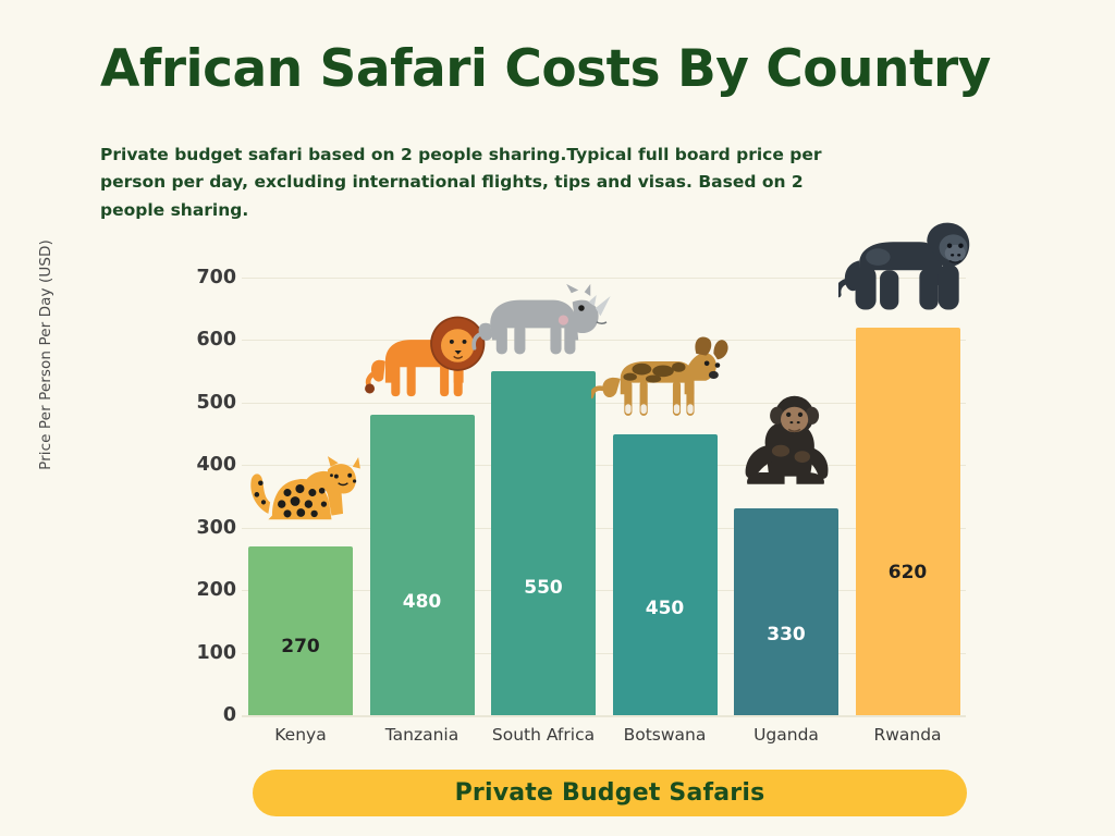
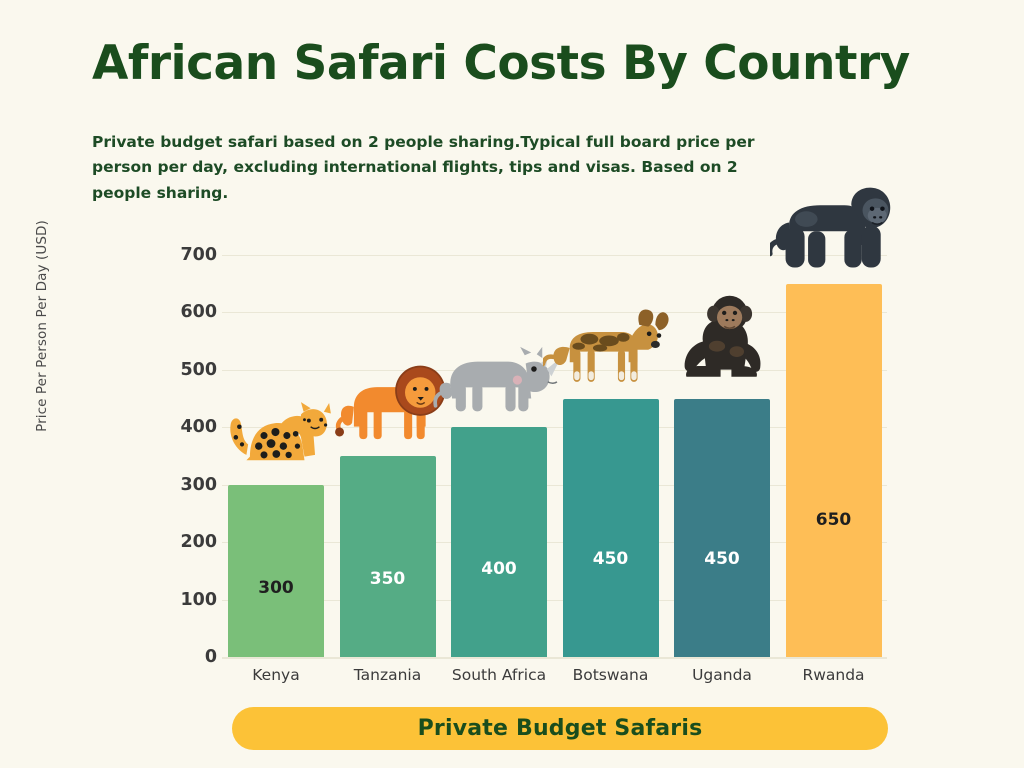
Kenya: 270 -> 300
Tanzania: 480 -> 350
South Africa: 550 -> 400
Uganda: 330 -> 450
Rwanda: 620 -> 650
